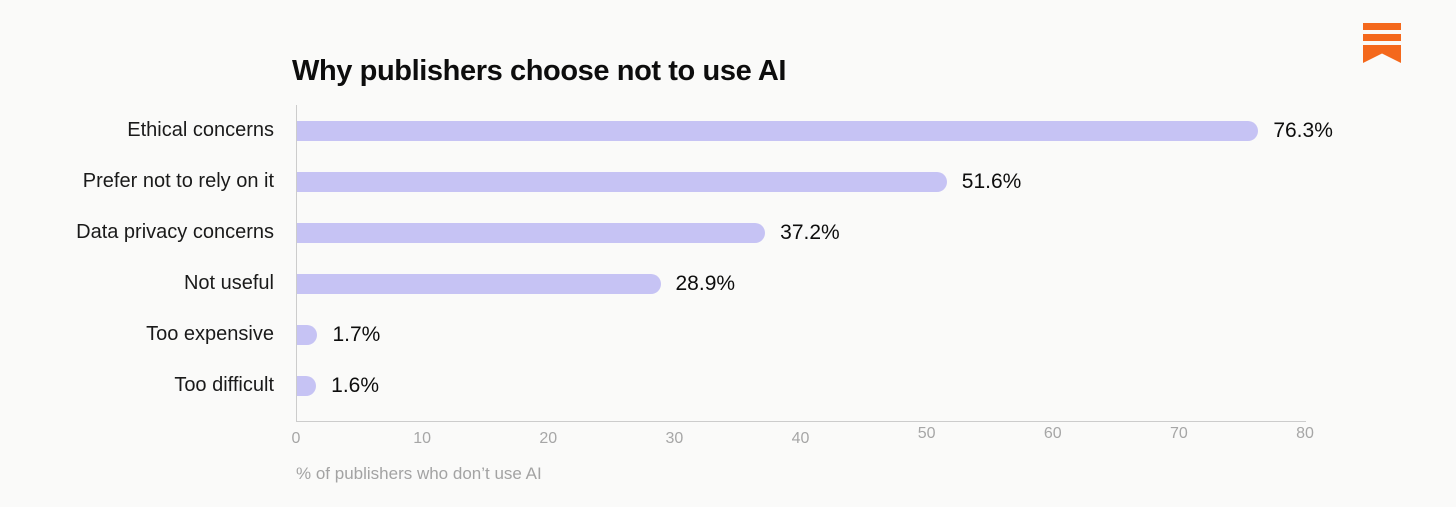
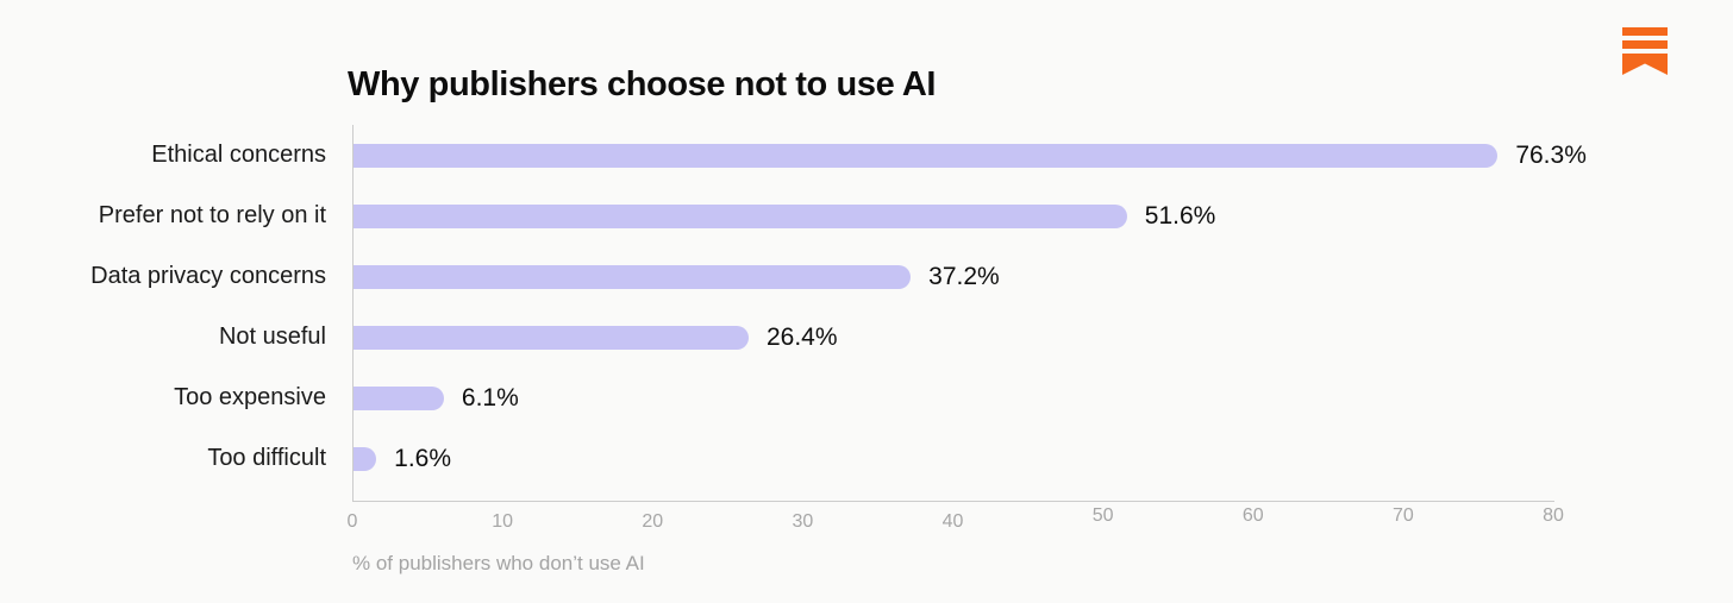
Not useful: 28.9% -> 26.4%
Too expensive: 1.7% -> 6.1%
